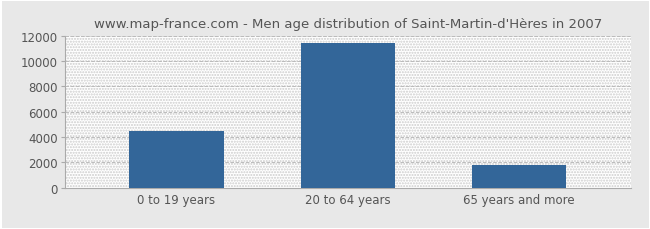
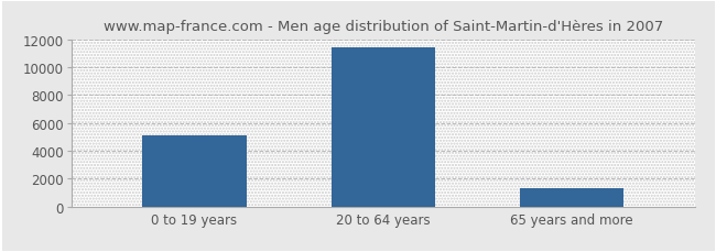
0 to 19 years: 4500 -> 5100
65 years and more: 1800 -> 1300
